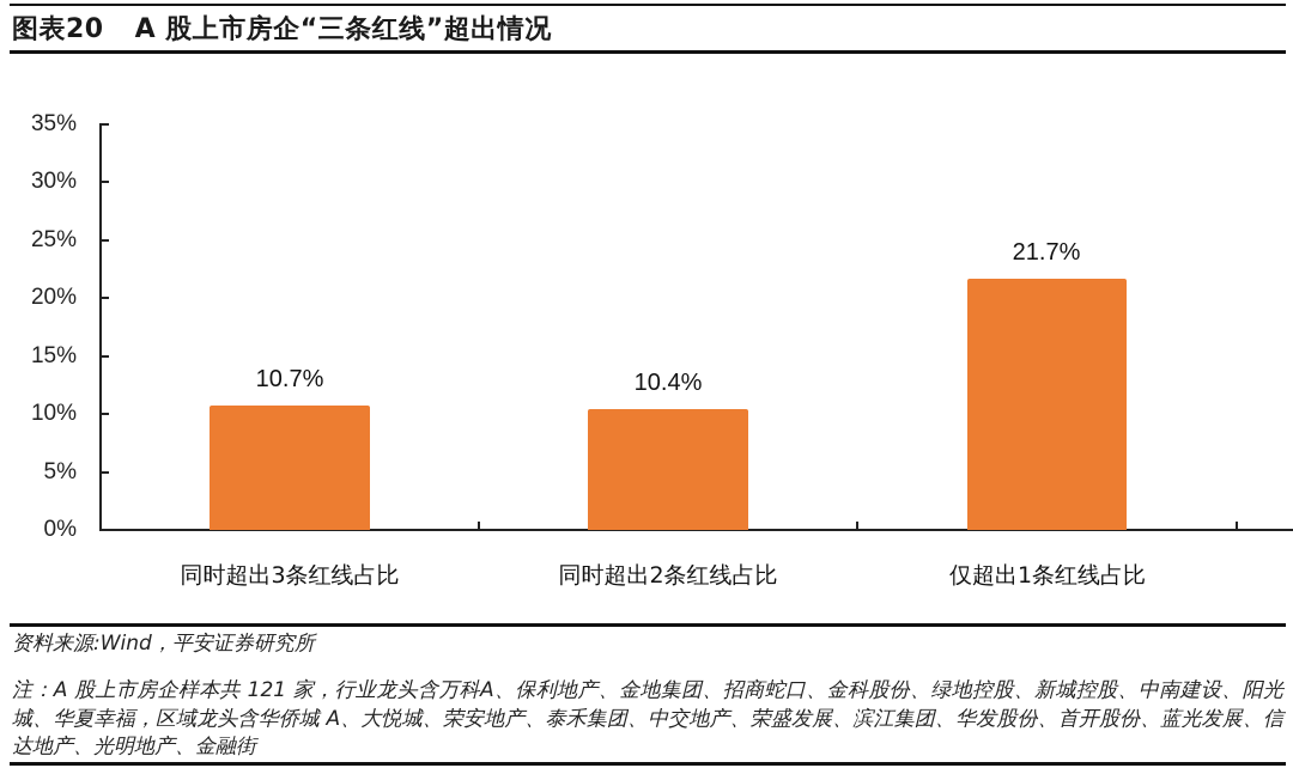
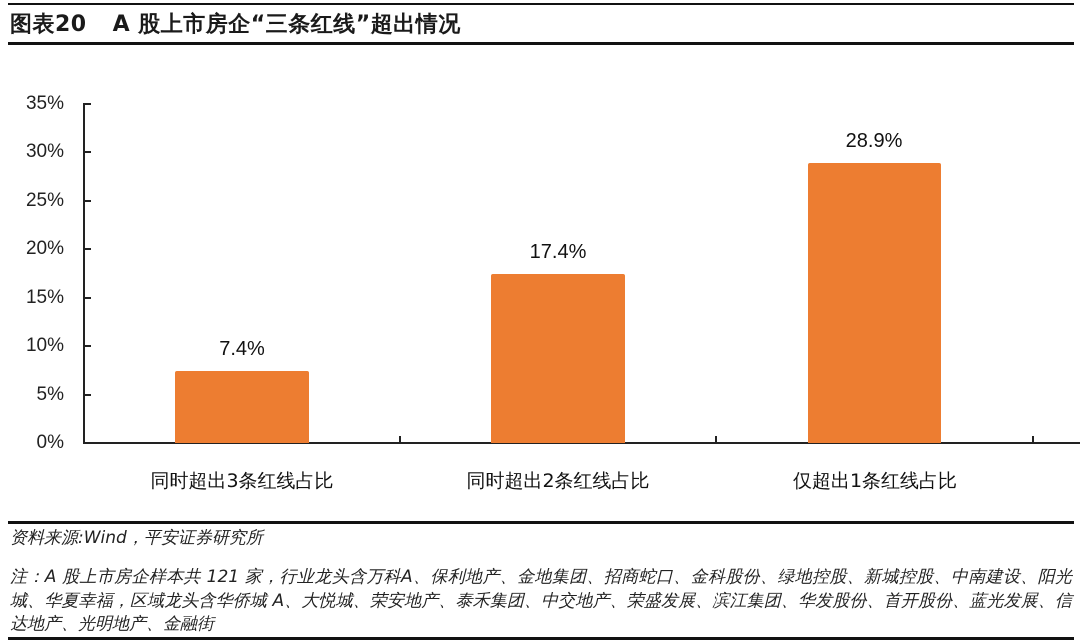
同时超出3条红线占比: 10.7% -> 7.4%
同时超出2条红线占比: 10.4% -> 17.4%
仅超出1条红线占比: 21.7% -> 28.9%
